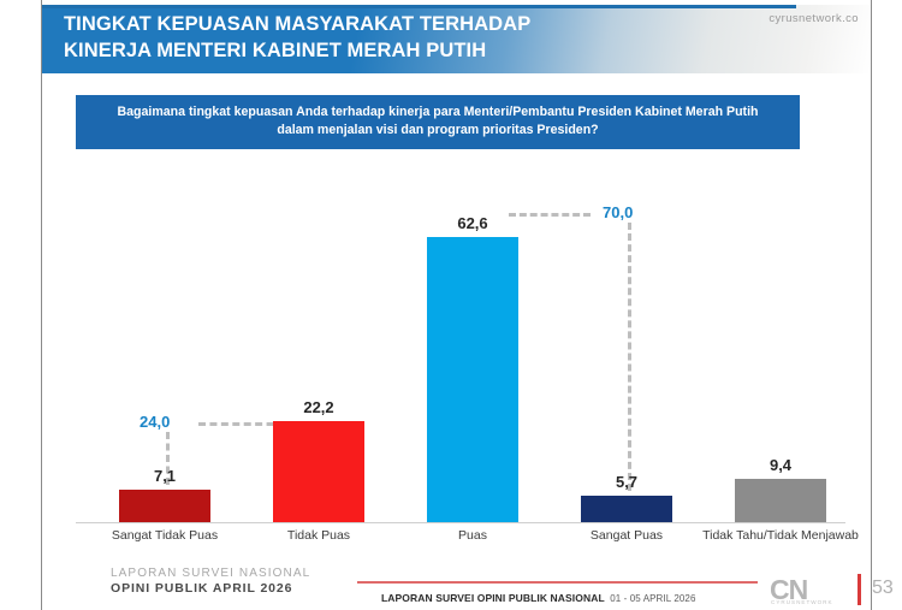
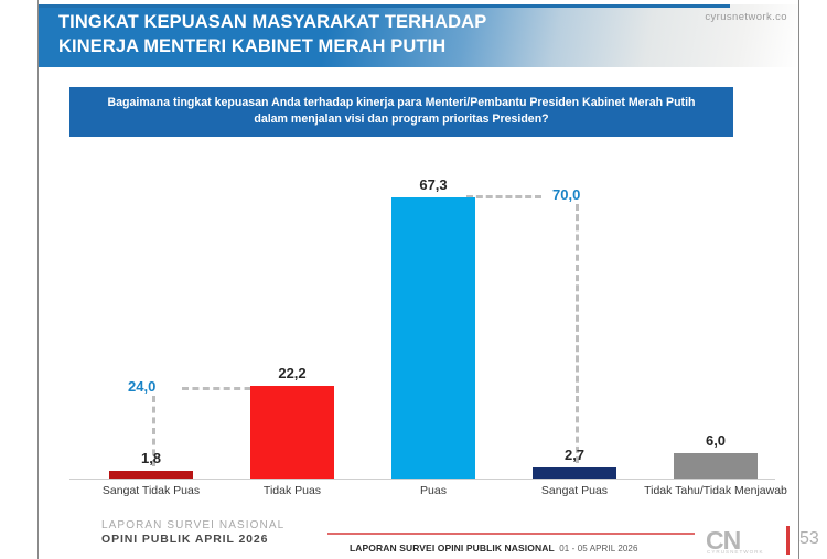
Sangat Tidak Puas: 7,1 -> 1,8
Puas: 62,6 -> 67,3
Sangat Puas: 5,7 -> 2,7
Tidak Tahu/Tidak Menjawab: 9,4 -> 6,0
